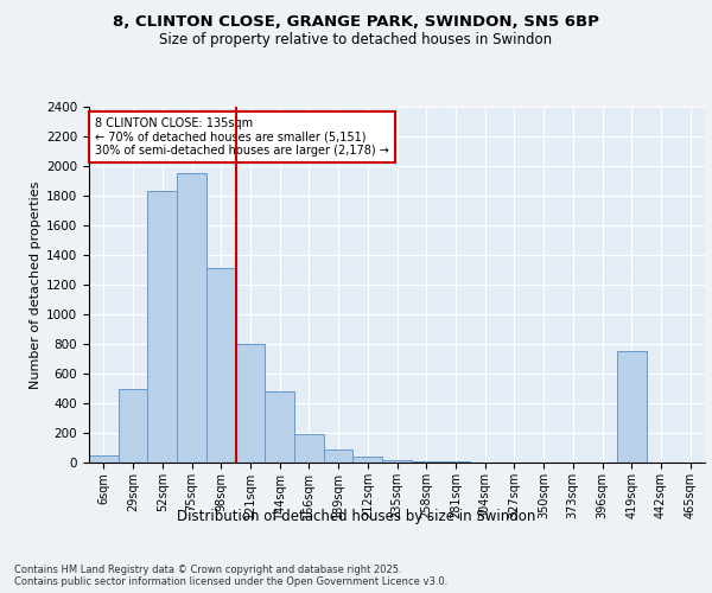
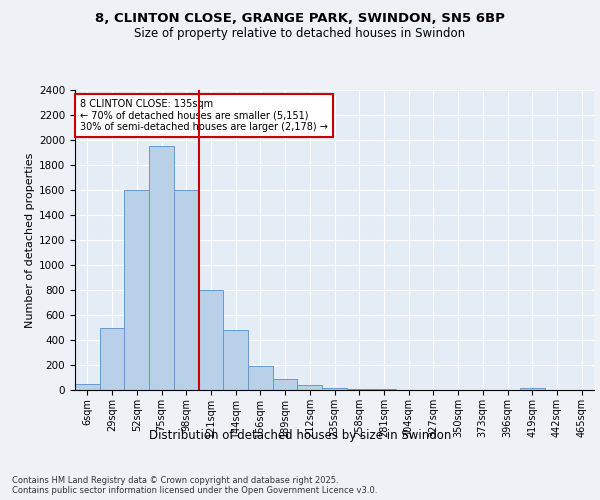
52sqm: 1830 -> 1600
98sqm: 1310 -> 1600
419sqm: 750 -> 20
